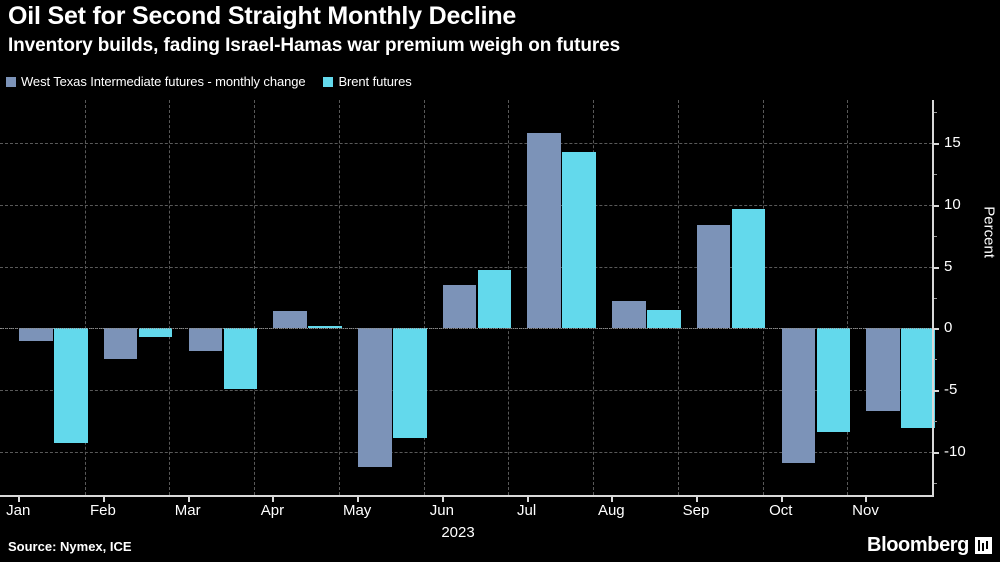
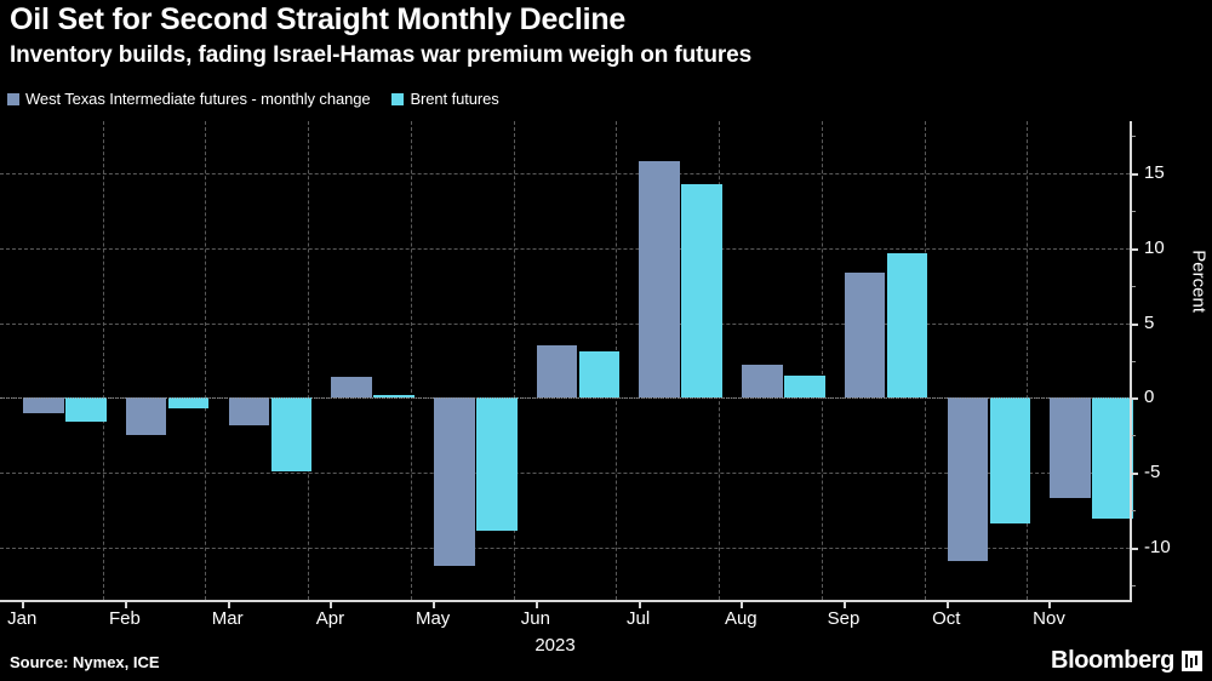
Brent futures/Jan: -9.3 -> -1.6
Brent futures/Jun: 4.7 -> 3.1
